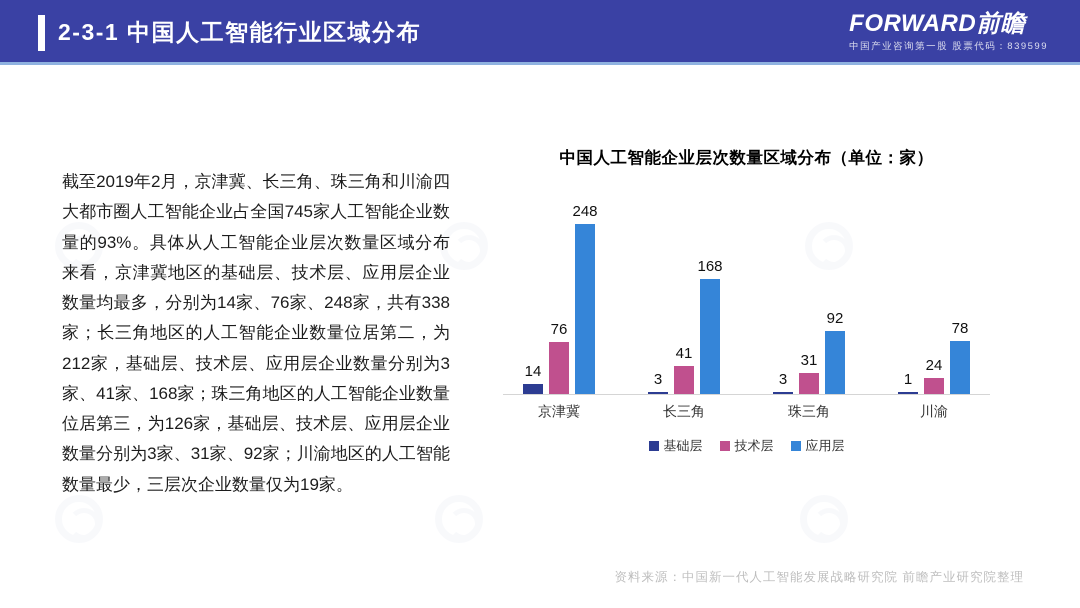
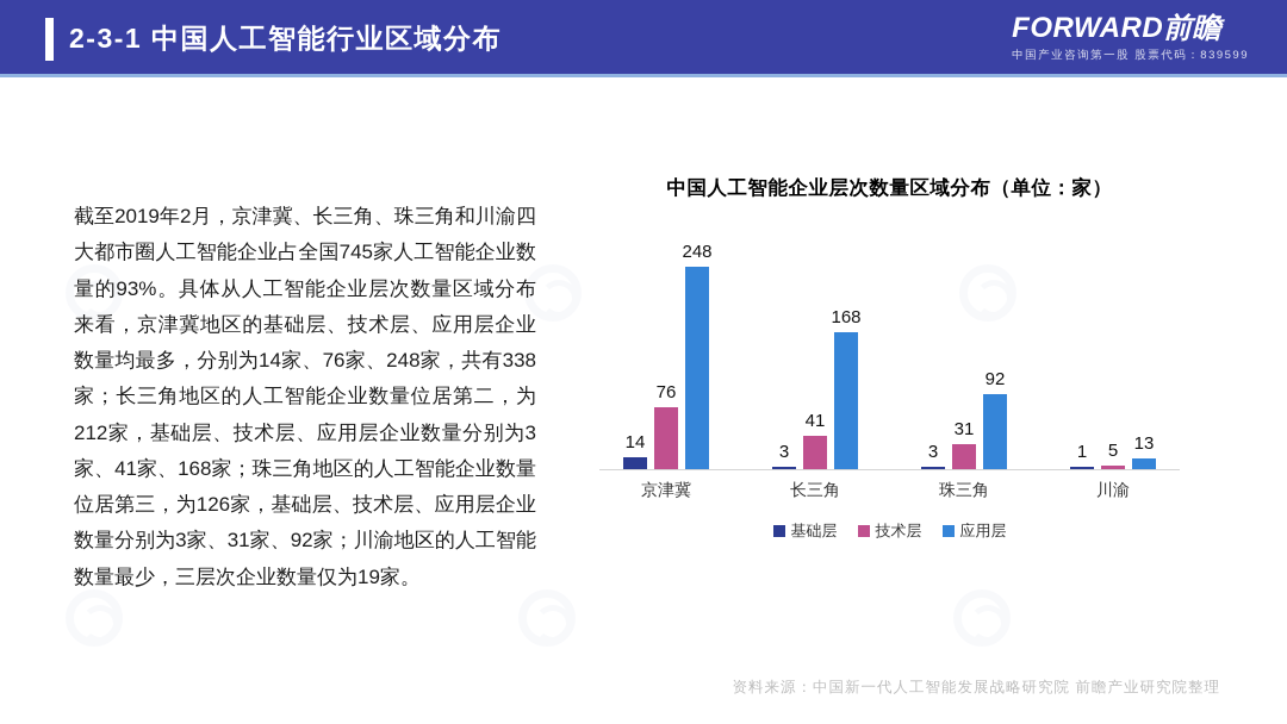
技术层/川渝: 24 -> 5
应用层/川渝: 78 -> 13
